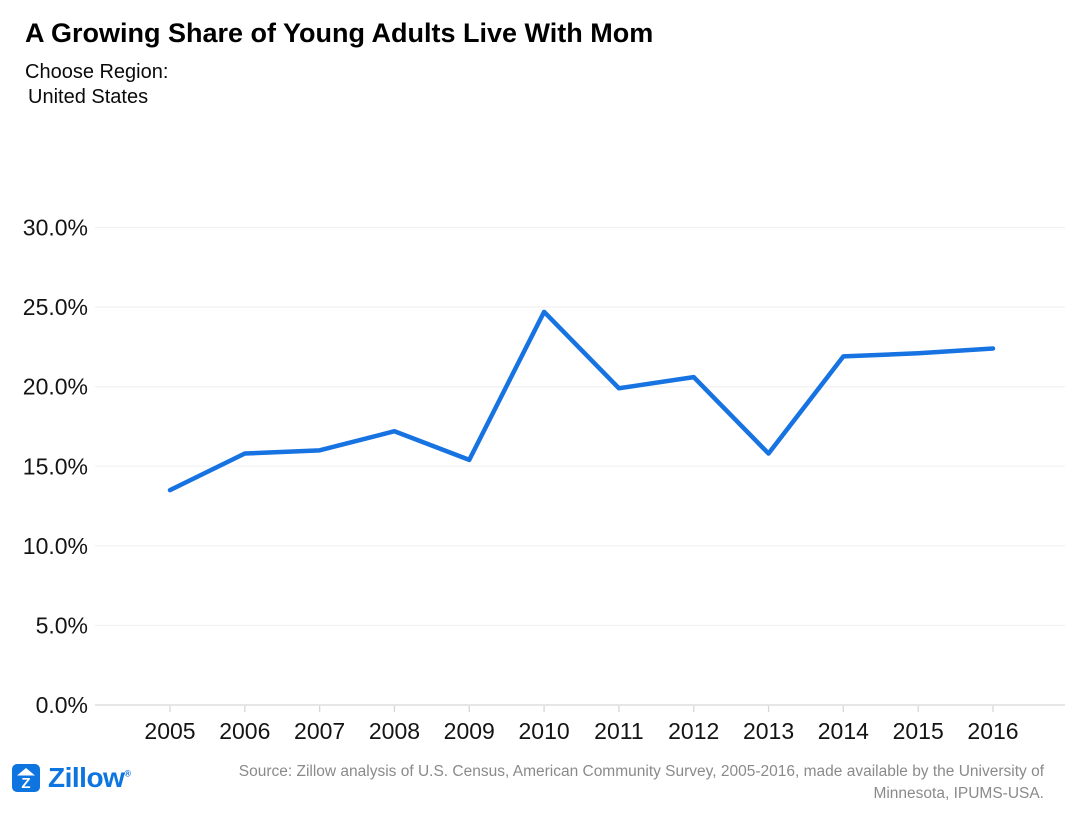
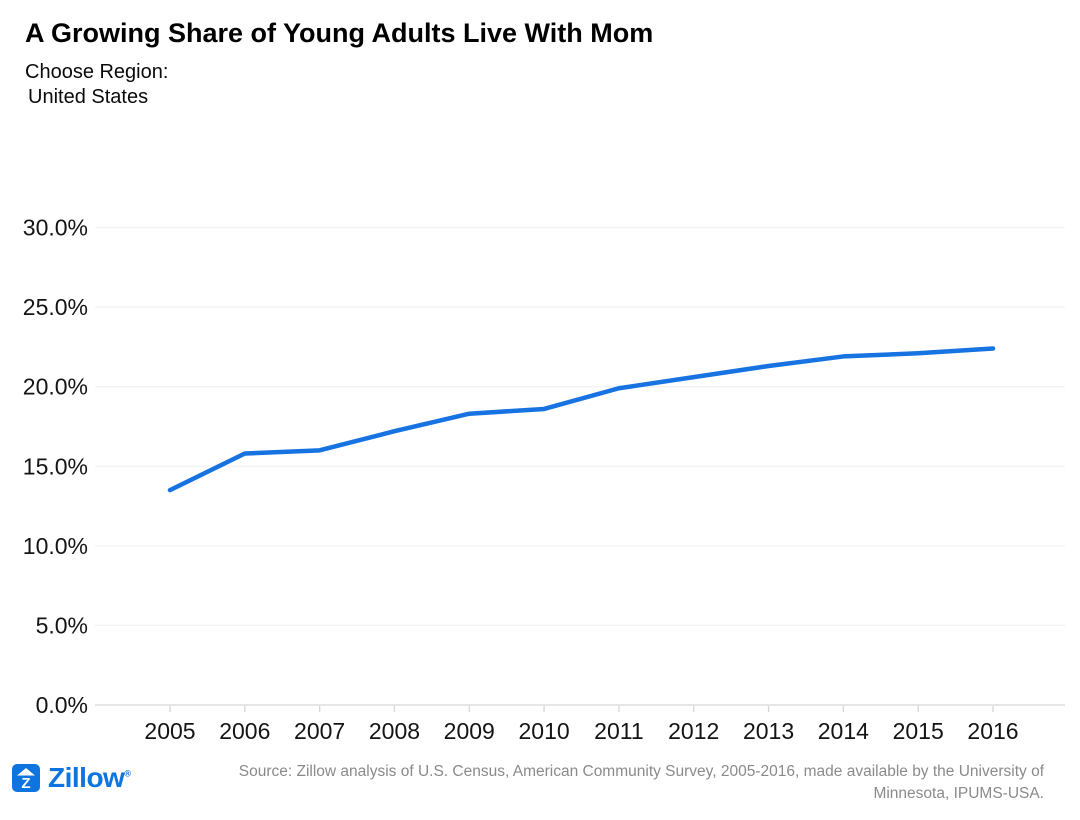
2009: 15.4% -> 18.3%
2010: 24.7% -> 18.6%
2013: 15.8% -> 21.3%
